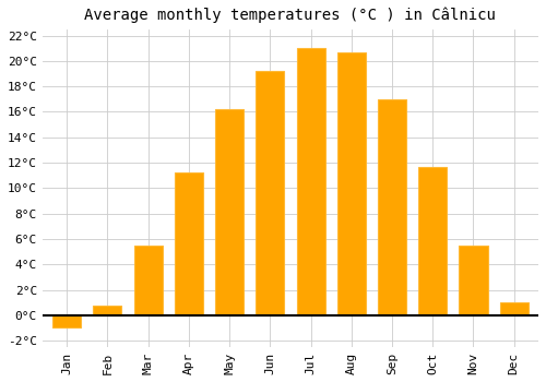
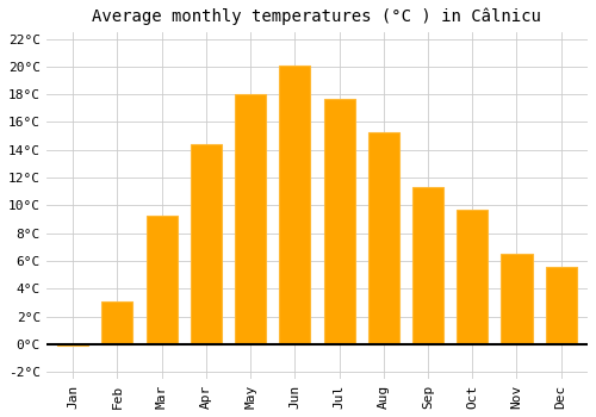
Jan: -1.0°C -> -0.1°C
Feb: 0.8°C -> 3.1°C
Mar: 5.5°C -> 9.3°C
Apr: 11.2°C -> 14.4°C
May: 16.2°C -> 18.0°C
Jun: 19.2°C -> 20.1°C
Jul: 21.0°C -> 17.7°C
Aug: 20.7°C -> 15.3°C
Sep: 17.0°C -> 11.3°C
Oct: 11.7°C -> 9.7°C
Nov: 5.5°C -> 6.5°C
Dec: 1.0°C -> 5.6°C
